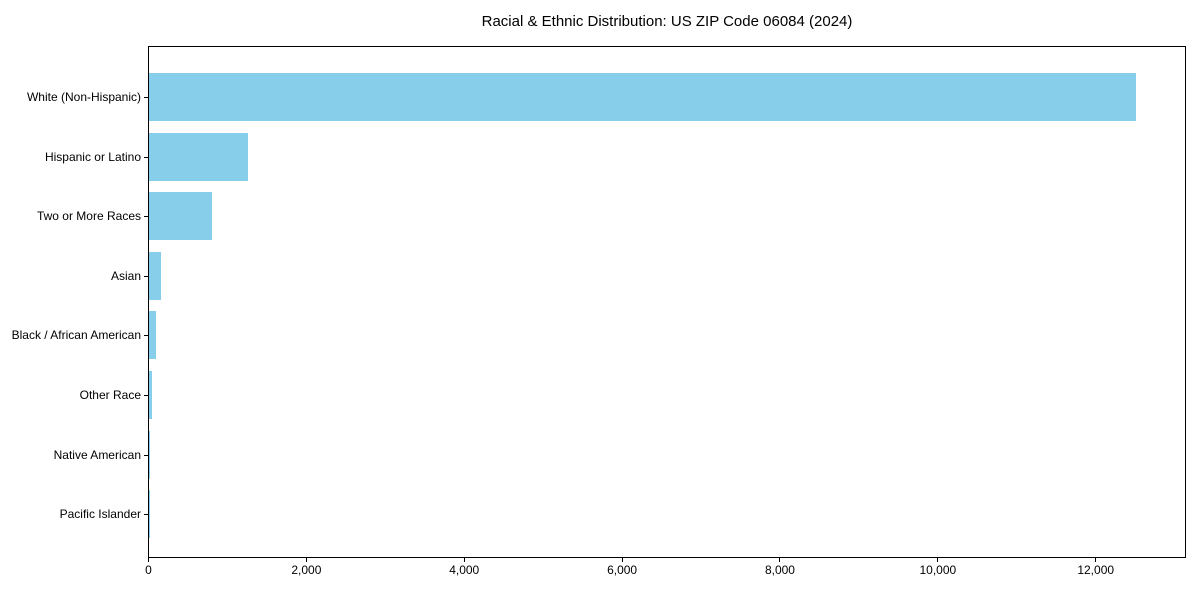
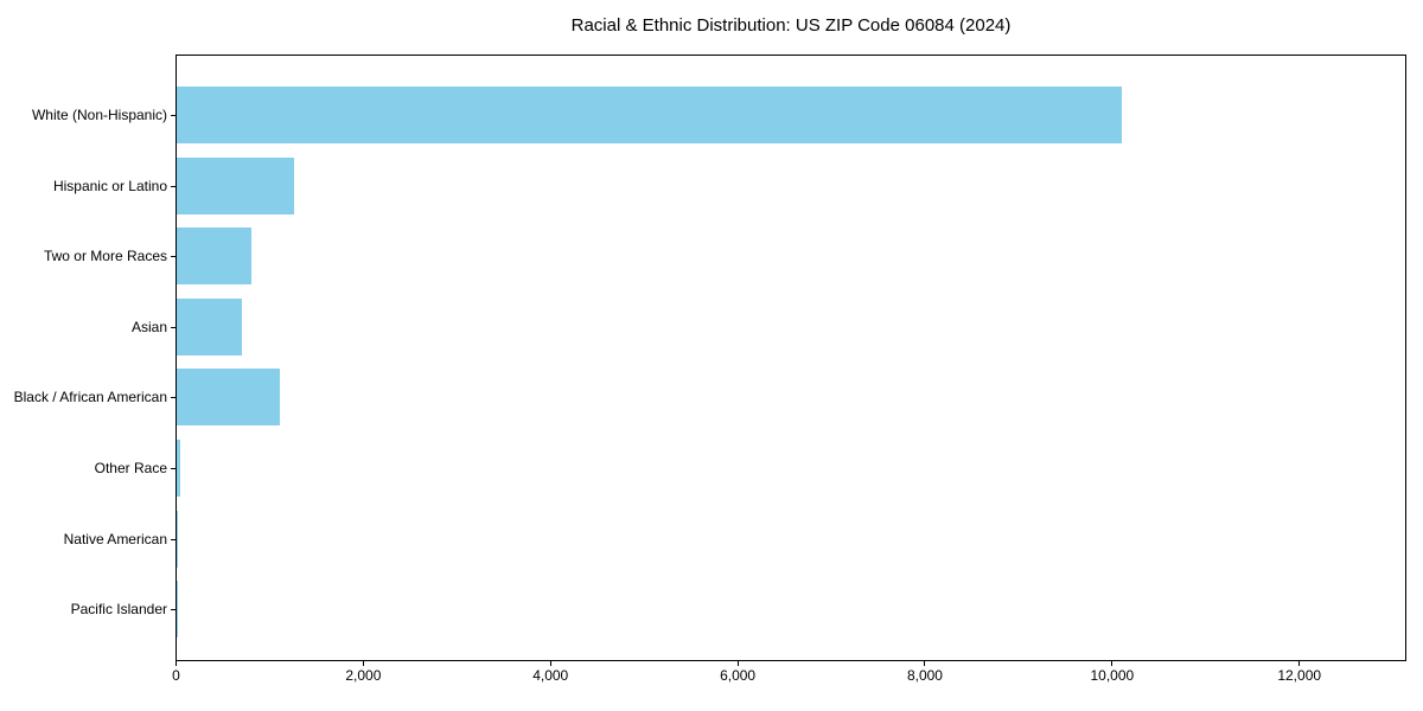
White (Non-Hispanic): 12500 -> 10100
Asian: 200 -> 700
Black / African American: 100 -> 1100
